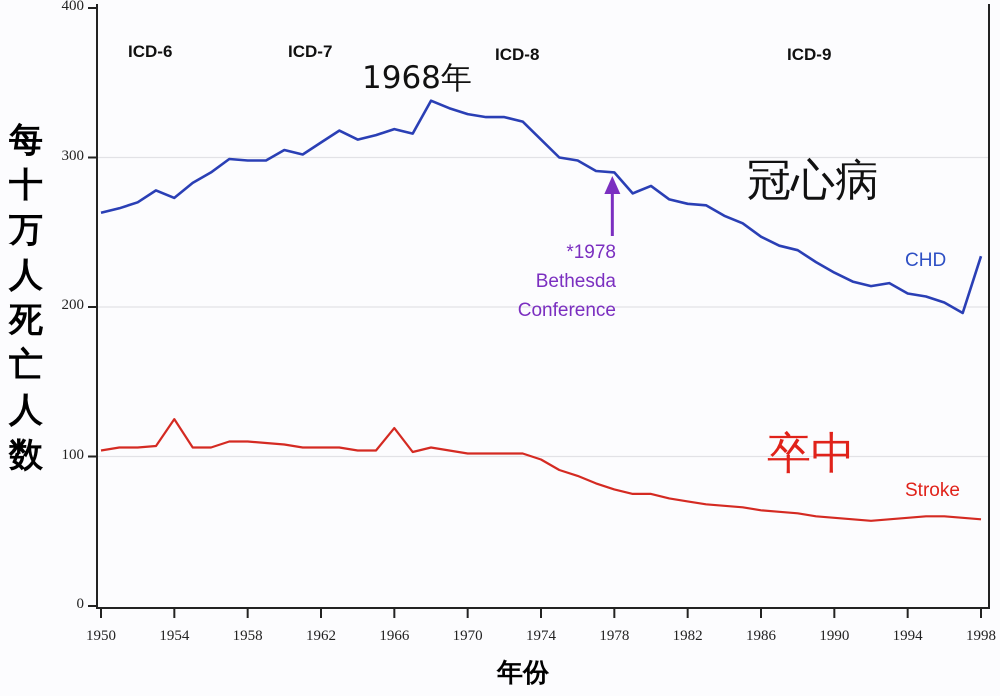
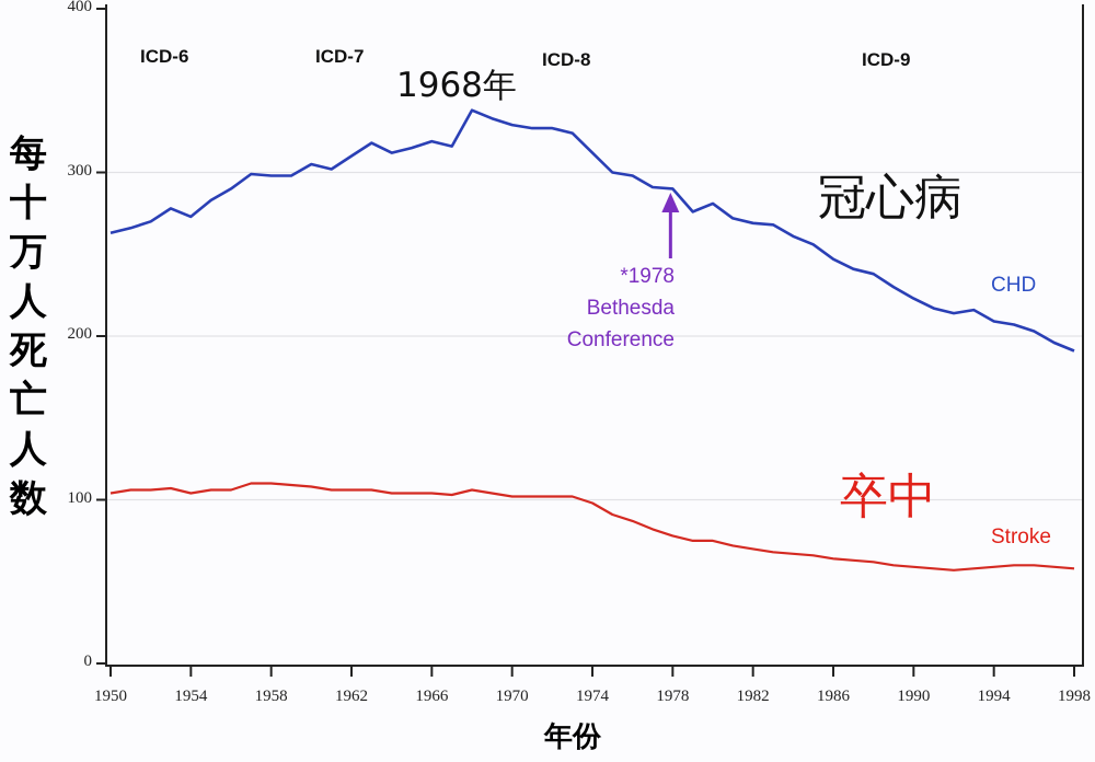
Stroke/1954: 125 -> 104
Stroke/1966: 119 -> 104
CHD/1998: 234 -> 191
